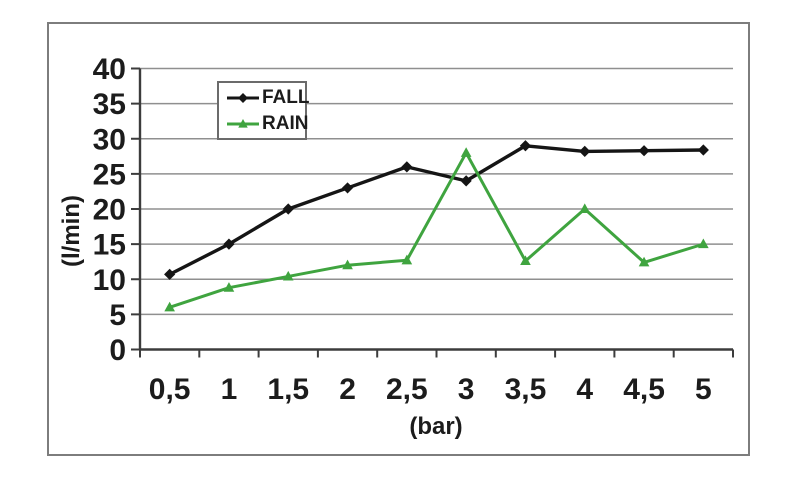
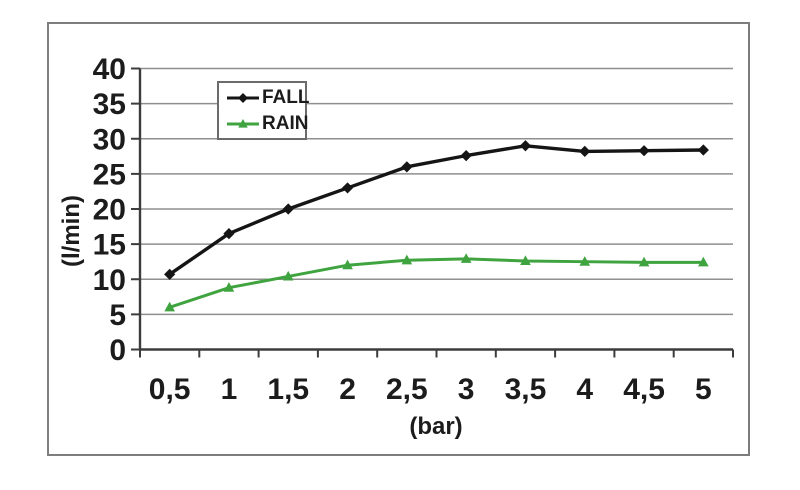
FALL/1: 15 -> 16
FALL/3: 24 -> 28
RAIN/3: 28 -> 13
RAIN/4: 20 -> 12
RAIN/5: 15 -> 12
